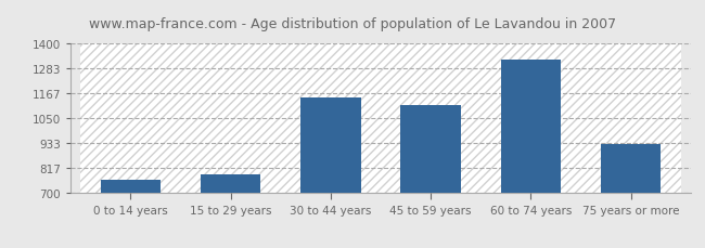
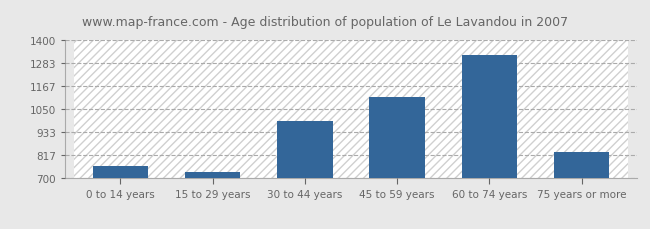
15 to 29 years: 790 -> 730
30 to 44 years: 1150 -> 990
75 years or more: 930 -> 840
